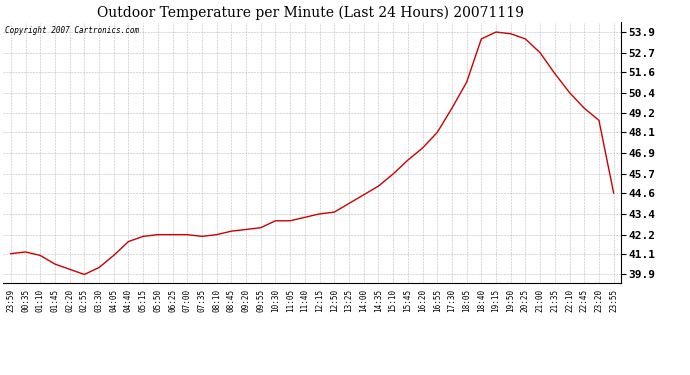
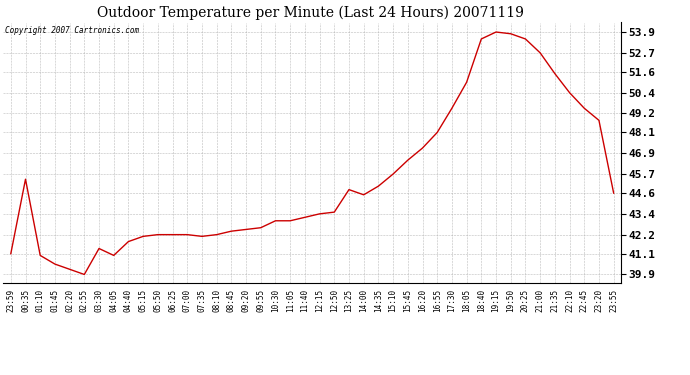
00:35: 41.2 -> 45.4
03:30: 40.3 -> 41.4
13:25: 44.0 -> 44.8
